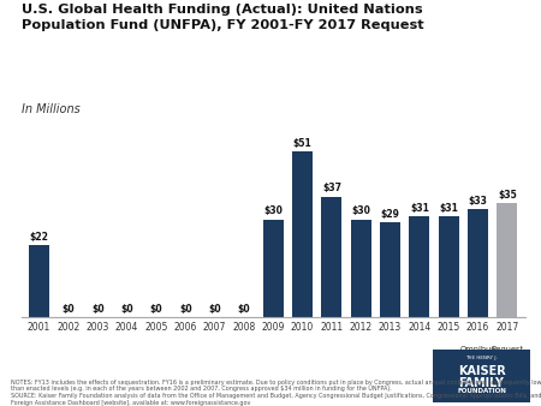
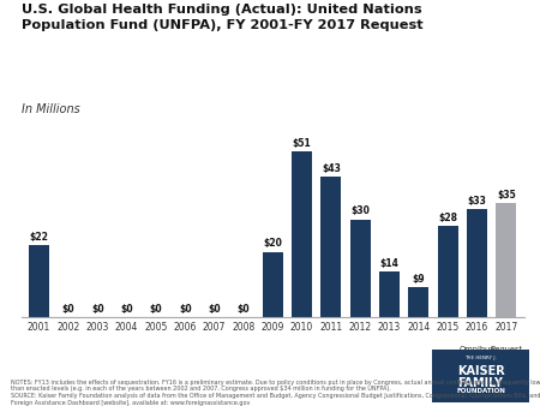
2009: $30 -> $20
2011: $37 -> $43
2013: $29 -> $14
2014: $31 -> $9
2015: $31 -> $28
